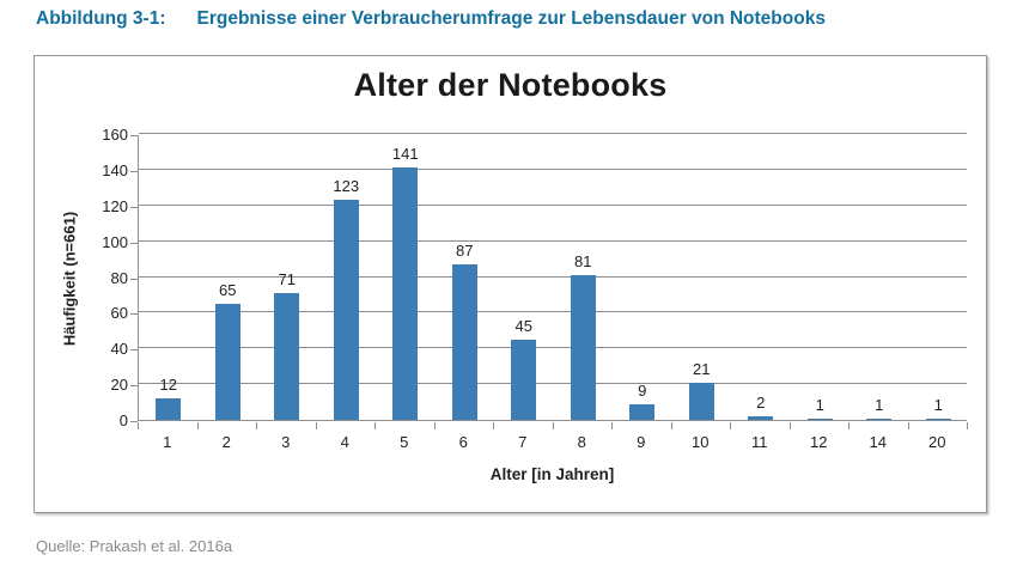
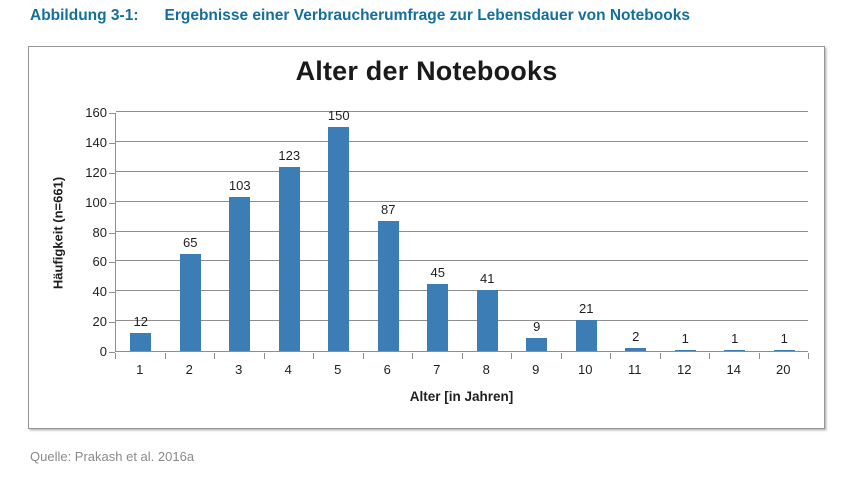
3: 71 -> 103
5: 141 -> 150
8: 81 -> 41
